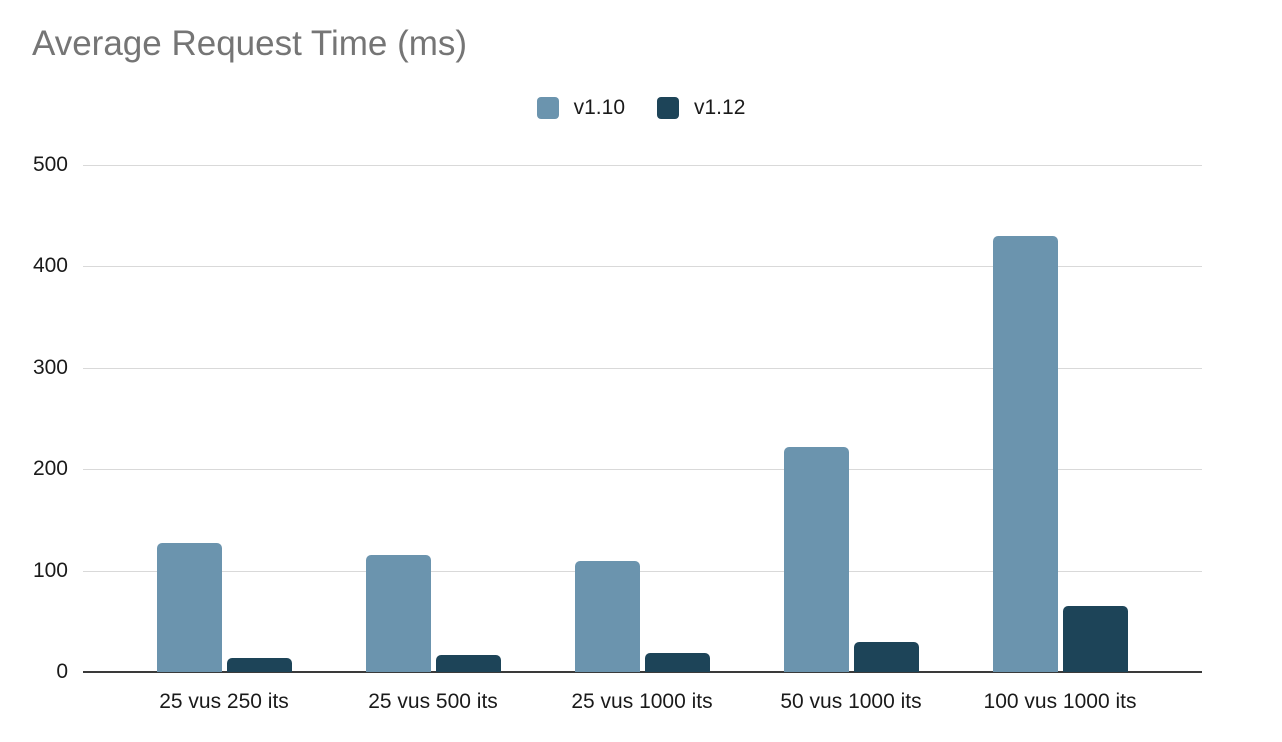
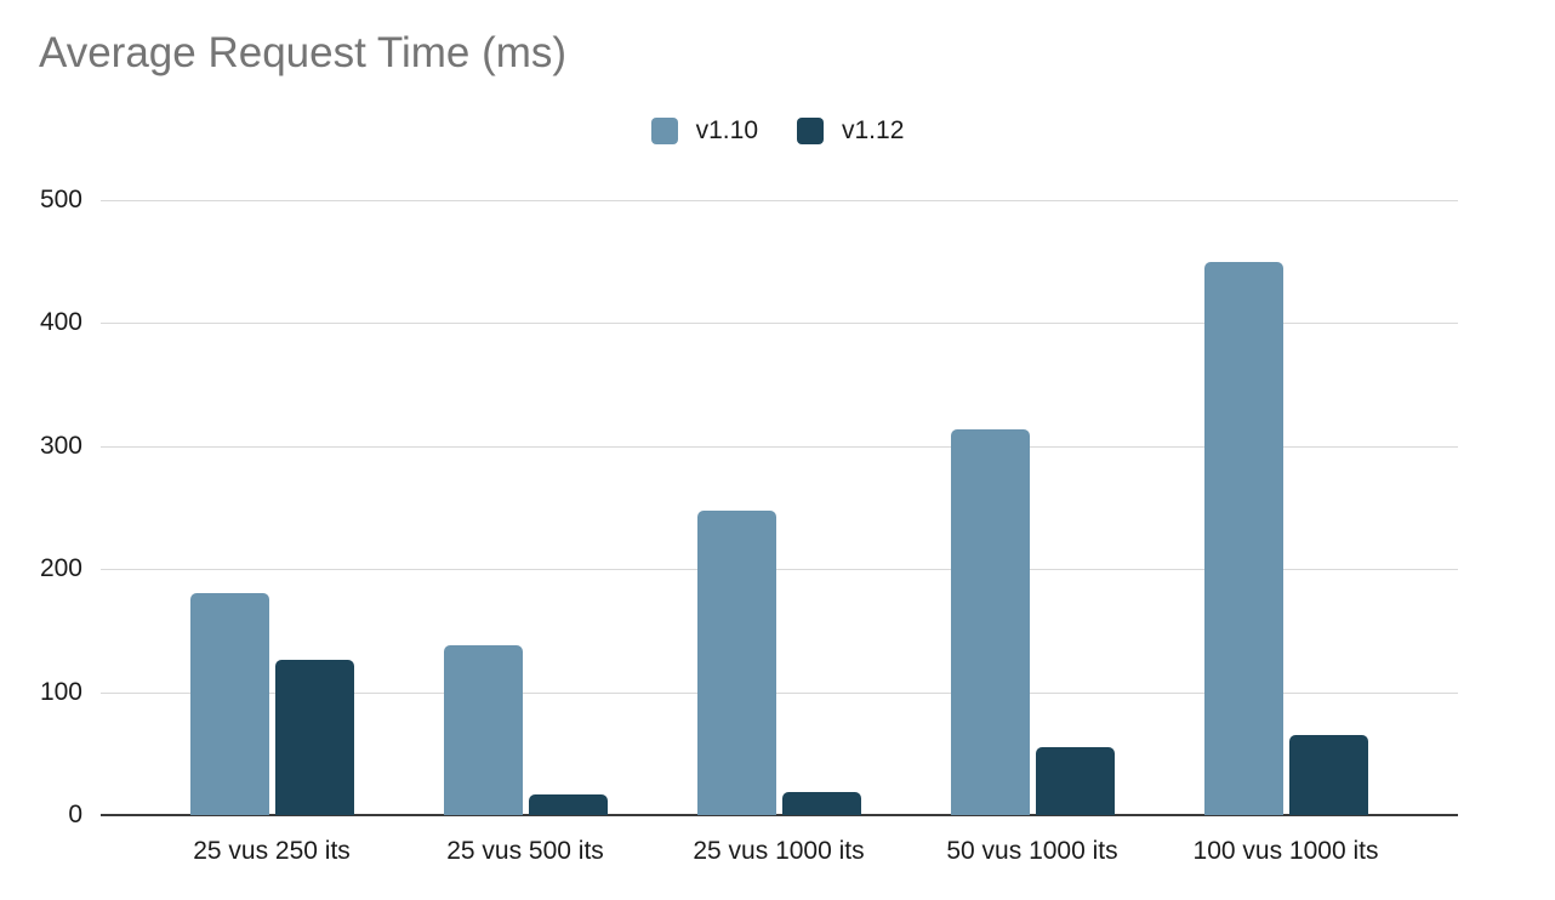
v1.10/25 vus 250 its: 127 -> 180
v1.12/25 vus 250 its: 14 -> 126
v1.10/25 vus 500 its: 115 -> 138
v1.10/25 vus 1000 its: 109 -> 248
v1.10/50 vus 1000 its: 222 -> 314
v1.12/50 vus 1000 its: 30 -> 55
v1.10/100 vus 1000 its: 430 -> 450
